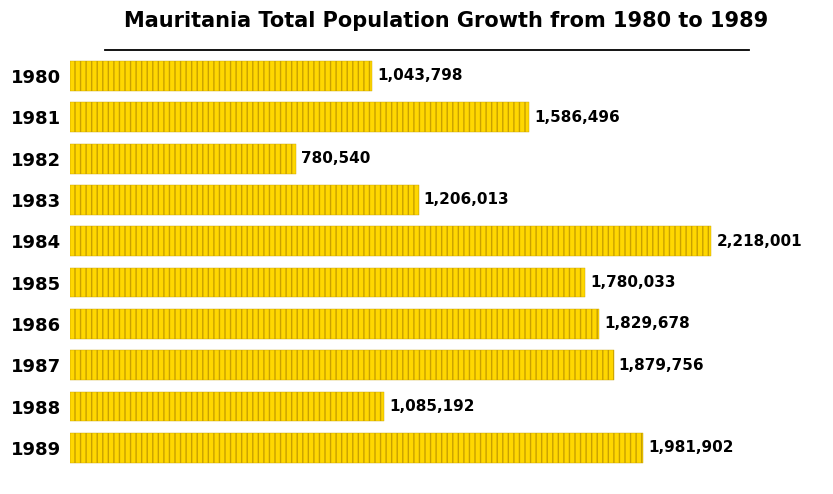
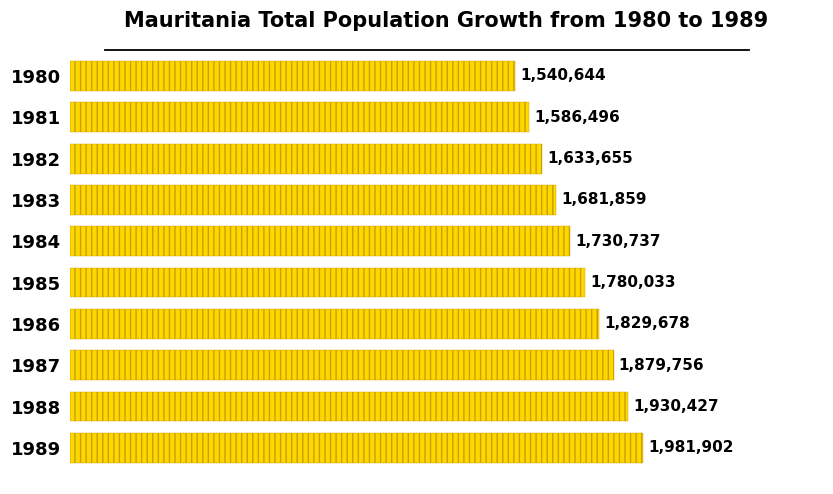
1980: 1,043,798 -> 1,540,644
1982: 780,540 -> 1,633,655
1983: 1,206,013 -> 1,681,859
1984: 2,218,001 -> 1,730,737
1988: 1,085,192 -> 1,930,427
